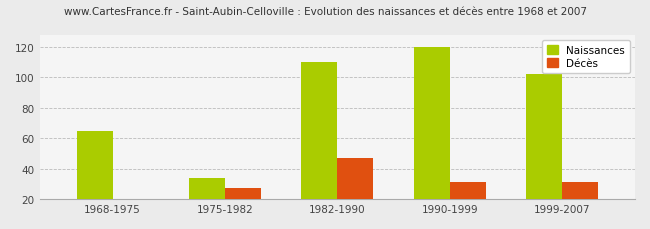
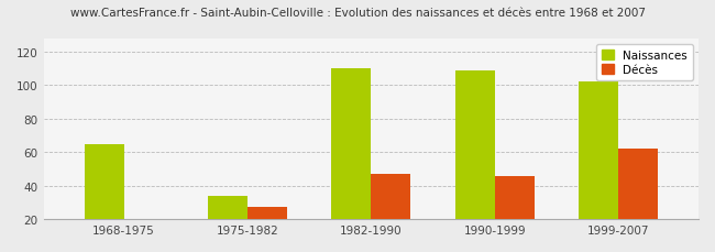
Naissances/1990-1999: 120 -> 109
Décès/1990-1999: 31 -> 46
Décès/1999-2007: 31 -> 62
